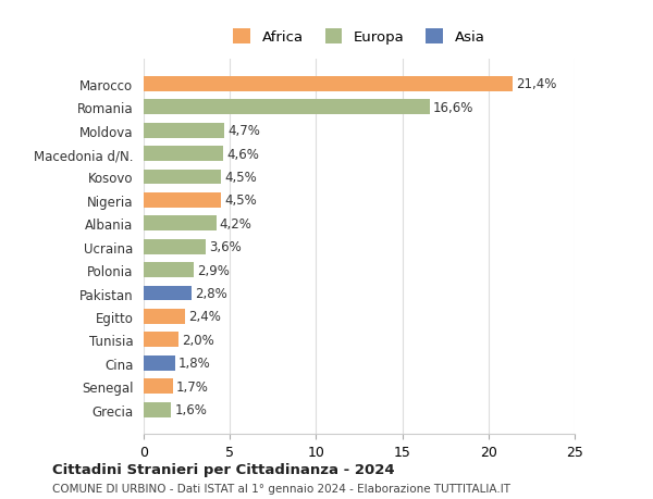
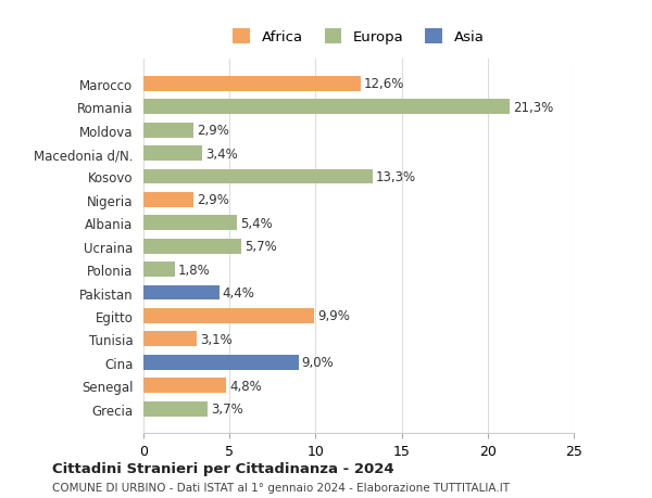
Marocco: 21,4% -> 12,6%
Romania: 16,6% -> 21,3%
Moldova: 4,7% -> 2,9%
Macedonia d/N.: 4,6% -> 3,4%
Kosovo: 4,5% -> 13,3%
Nigeria: 4,5% -> 2,9%
Albania: 4,2% -> 5,4%
Ucraina: 3,6% -> 5,7%
Polonia: 2,9% -> 1,8%
Pakistan: 2,8% -> 4,4%
Egitto: 2,4% -> 9,9%
Tunisia: 2,0% -> 3,1%
Cina: 1,8% -> 9,0%
Senegal: 1,7% -> 4,8%
Grecia: 1,6% -> 3,7%
